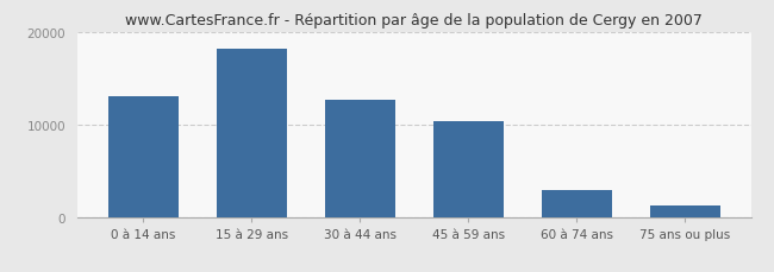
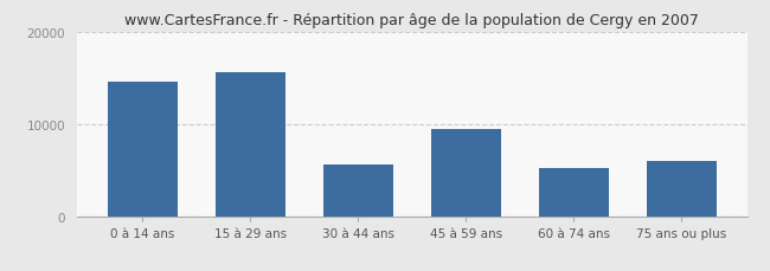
0 à 14 ans: 13000 -> 14600
15 à 29 ans: 18200 -> 15600
30 à 44 ans: 12700 -> 5600
45 à 59 ans: 10300 -> 9400
60 à 74 ans: 3000 -> 5200
75 ans ou plus: 1300 -> 6000
